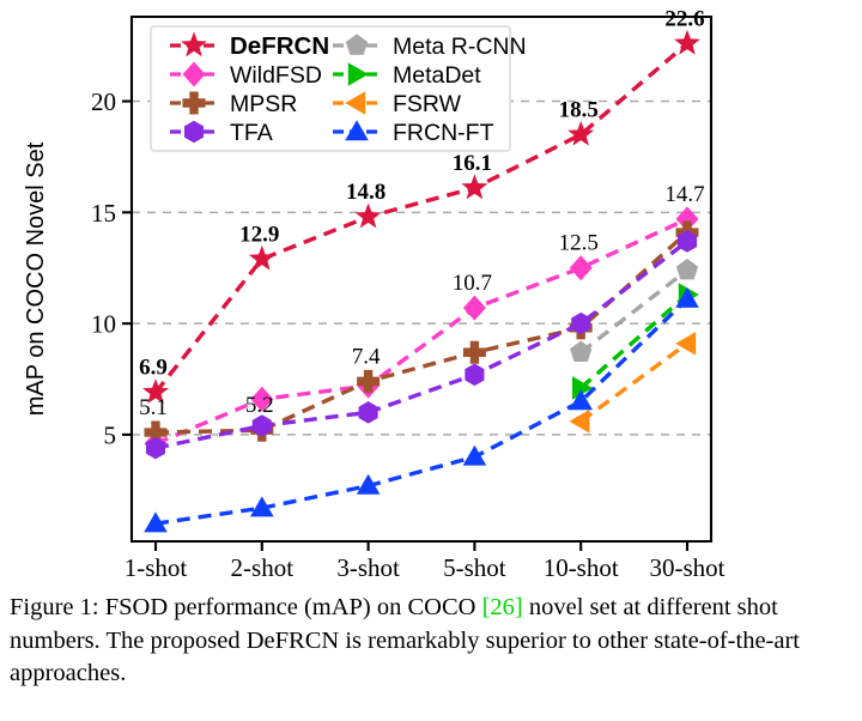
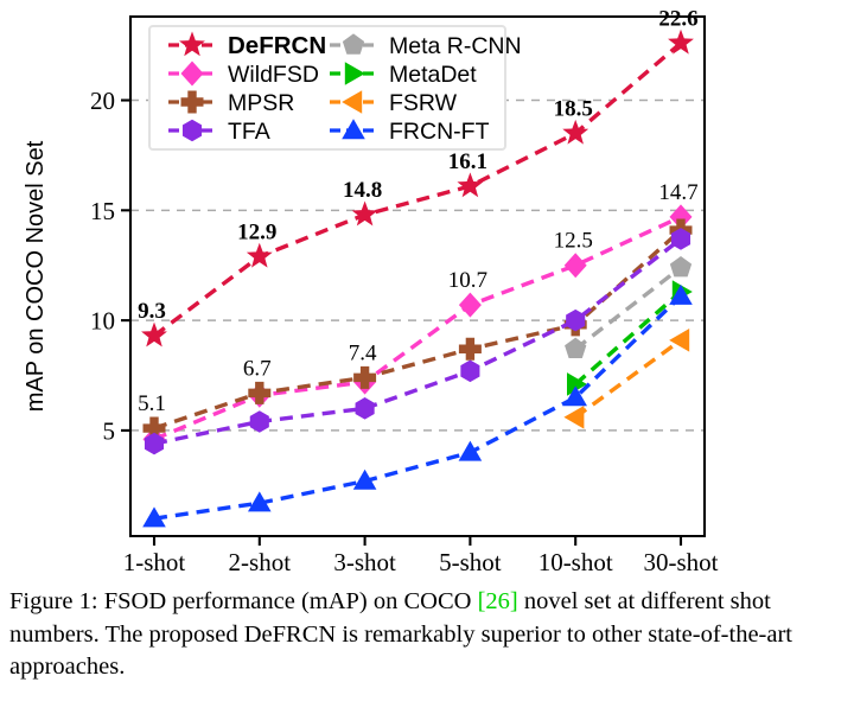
DeFRCN/1-shot: 6.9 -> 9.3
MPSR/2-shot: 5.2 -> 6.7
